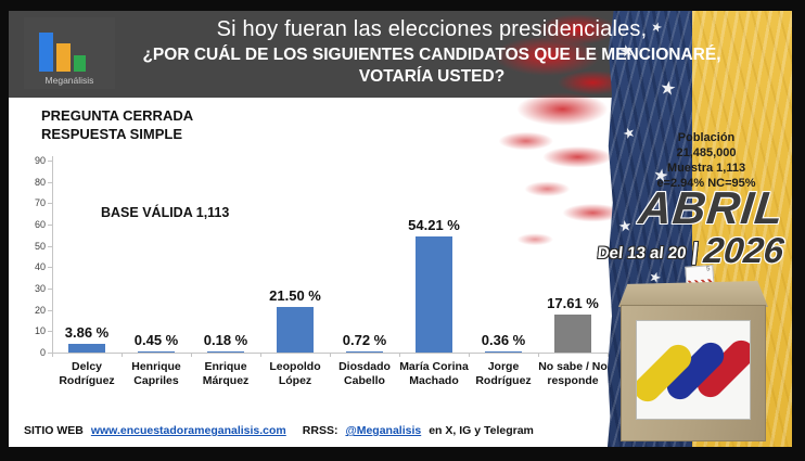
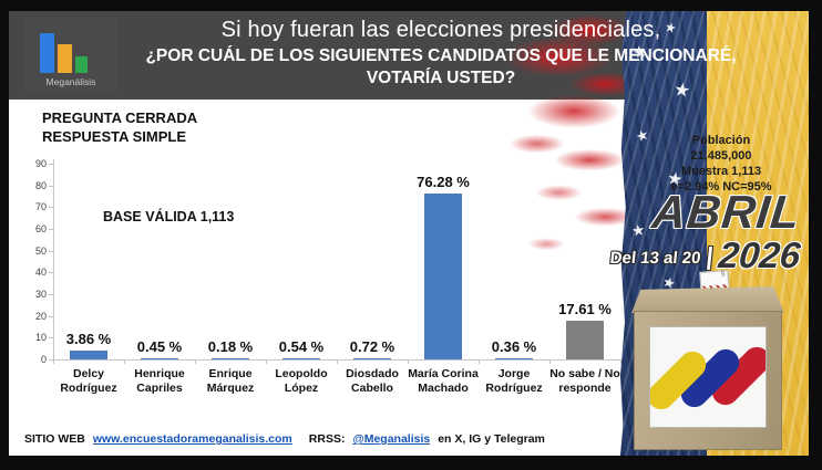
Leopoldo López: 21.50 -> 0.54
María Corina Machado: 54.21 -> 76.28
